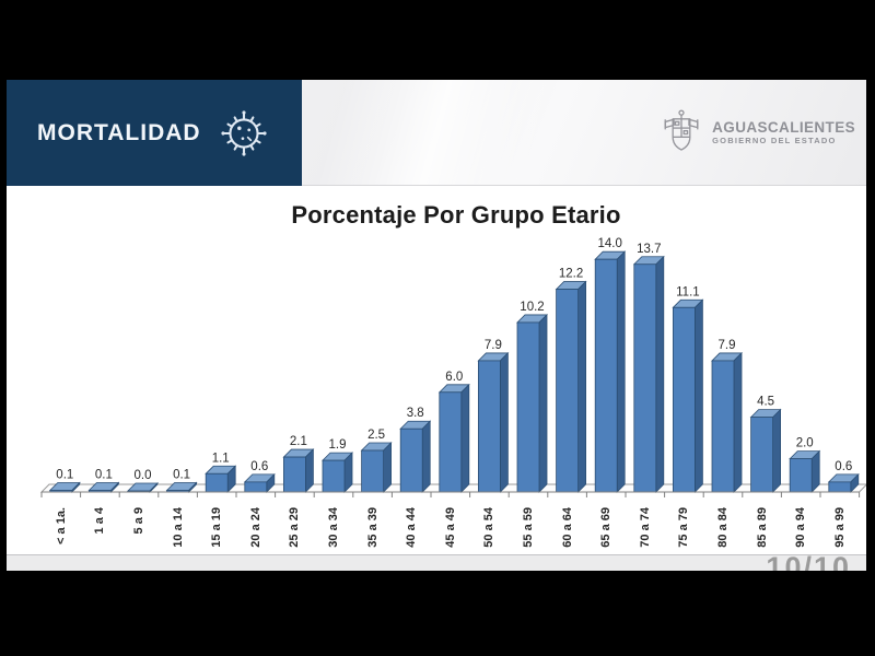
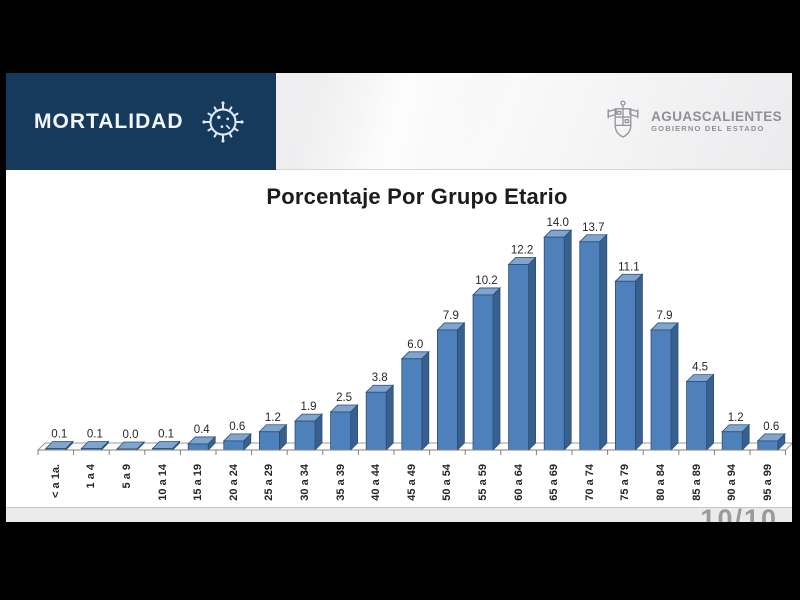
15 a 19: 1.1 -> 0.4
25 a 29: 2.1 -> 1.2
90 a 94: 2.0 -> 1.2
